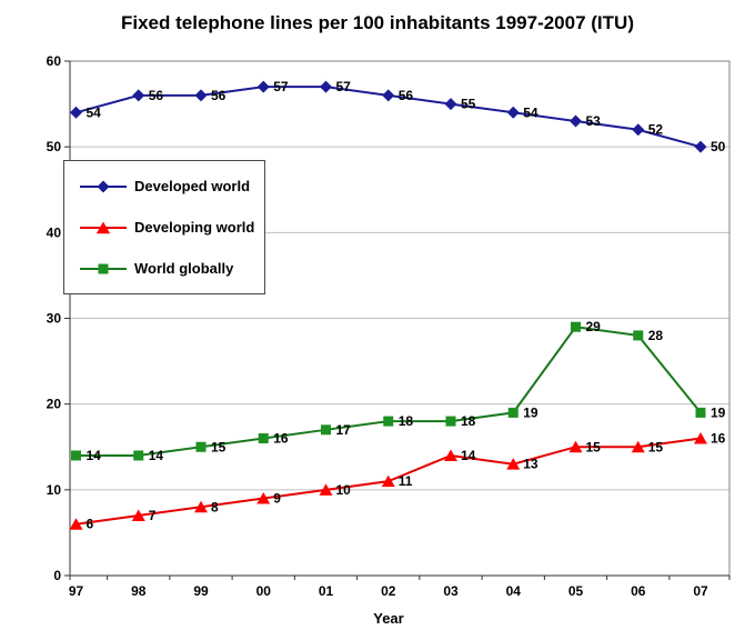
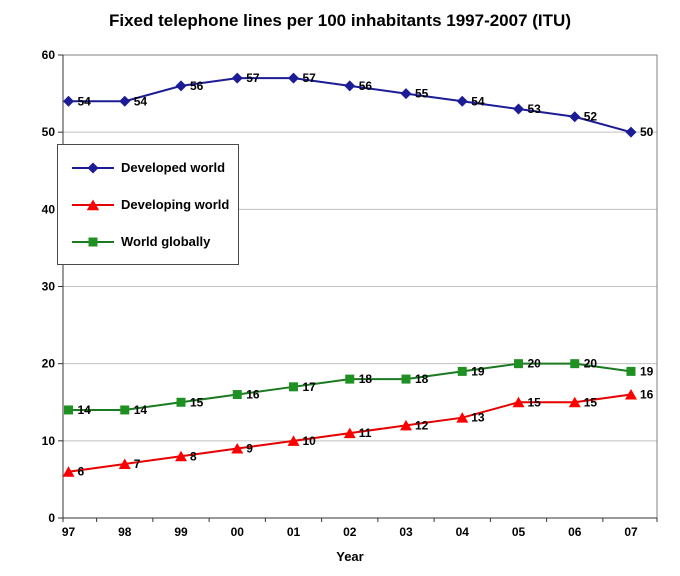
Developed world/98: 56 -> 54
Developing world/03: 14 -> 12
World globally/05: 29 -> 20
World globally/06: 28 -> 20
